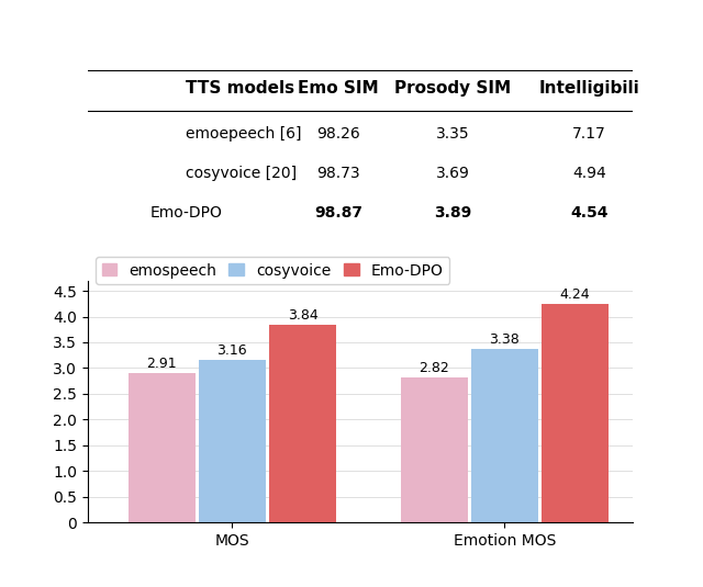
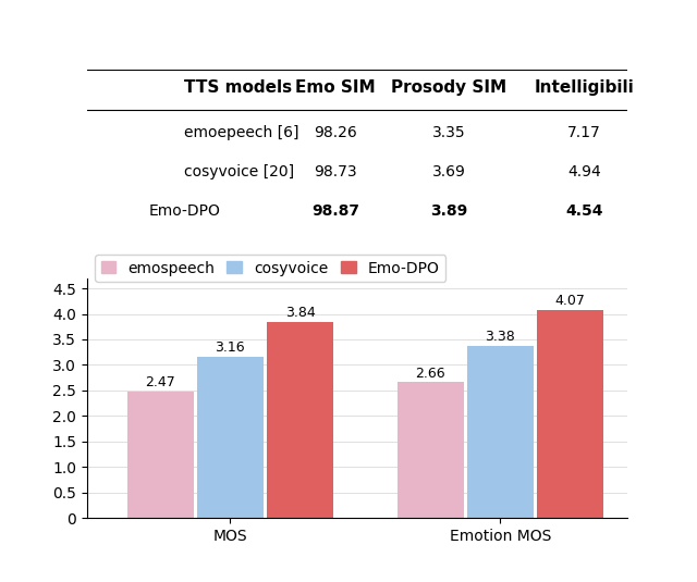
emospeech/MOS: 2.91 -> 2.47
emospeech/Emotion MOS: 2.82 -> 2.66
Emo-DPO/Emotion MOS: 4.24 -> 4.07
